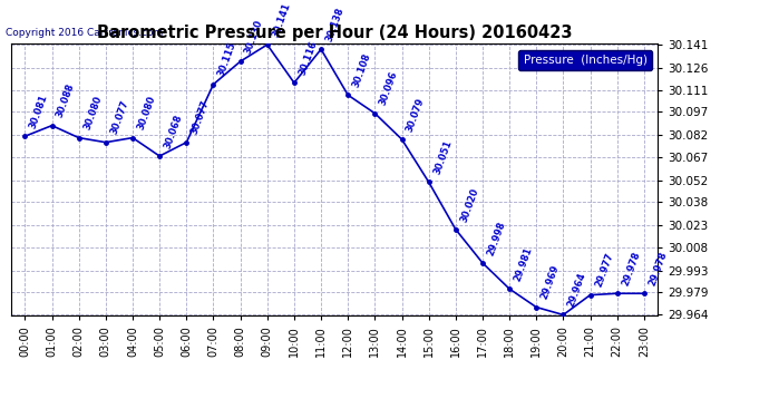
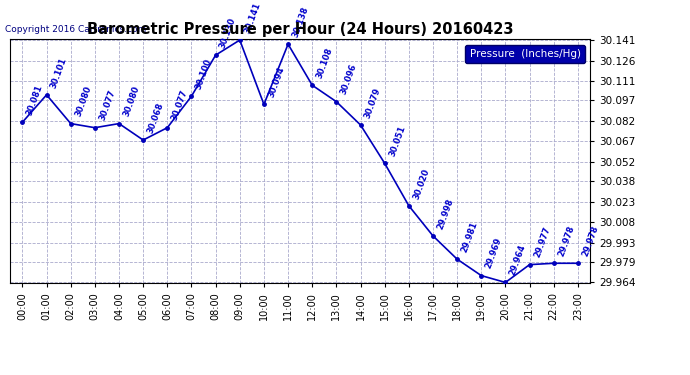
01:00: 30.088 -> 30.101
07:00: 30.115 -> 30.100
10:00: 30.116 -> 30.094
